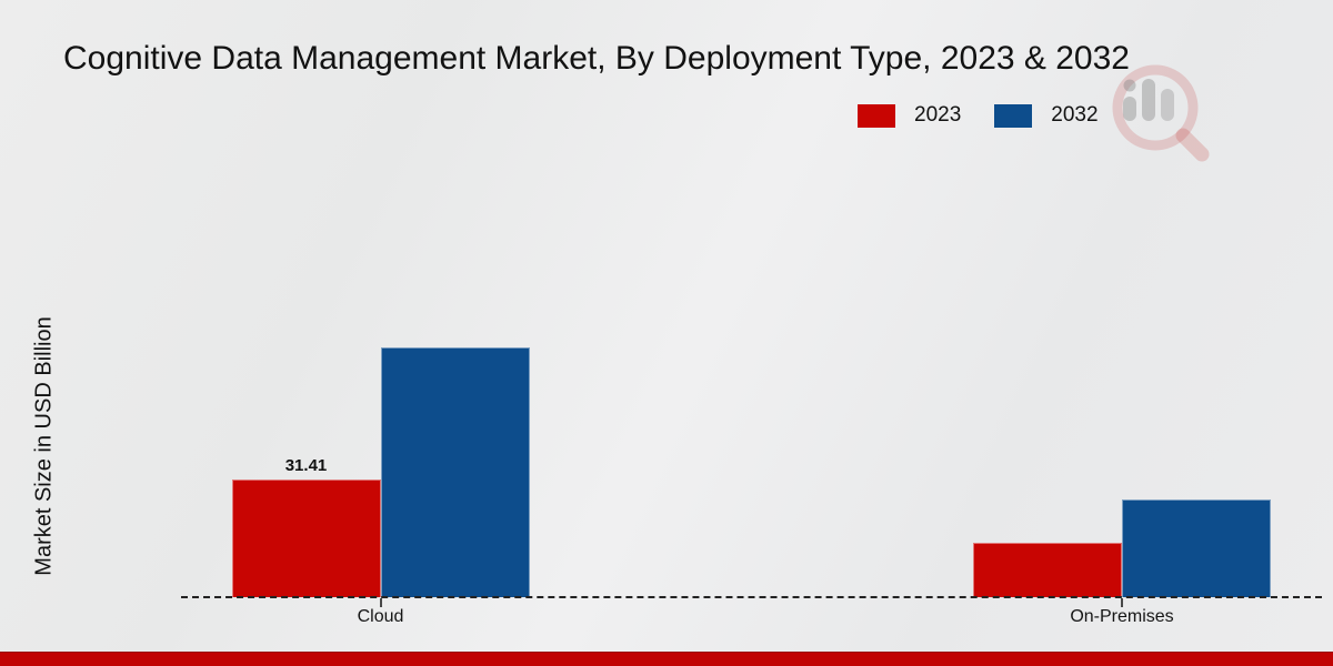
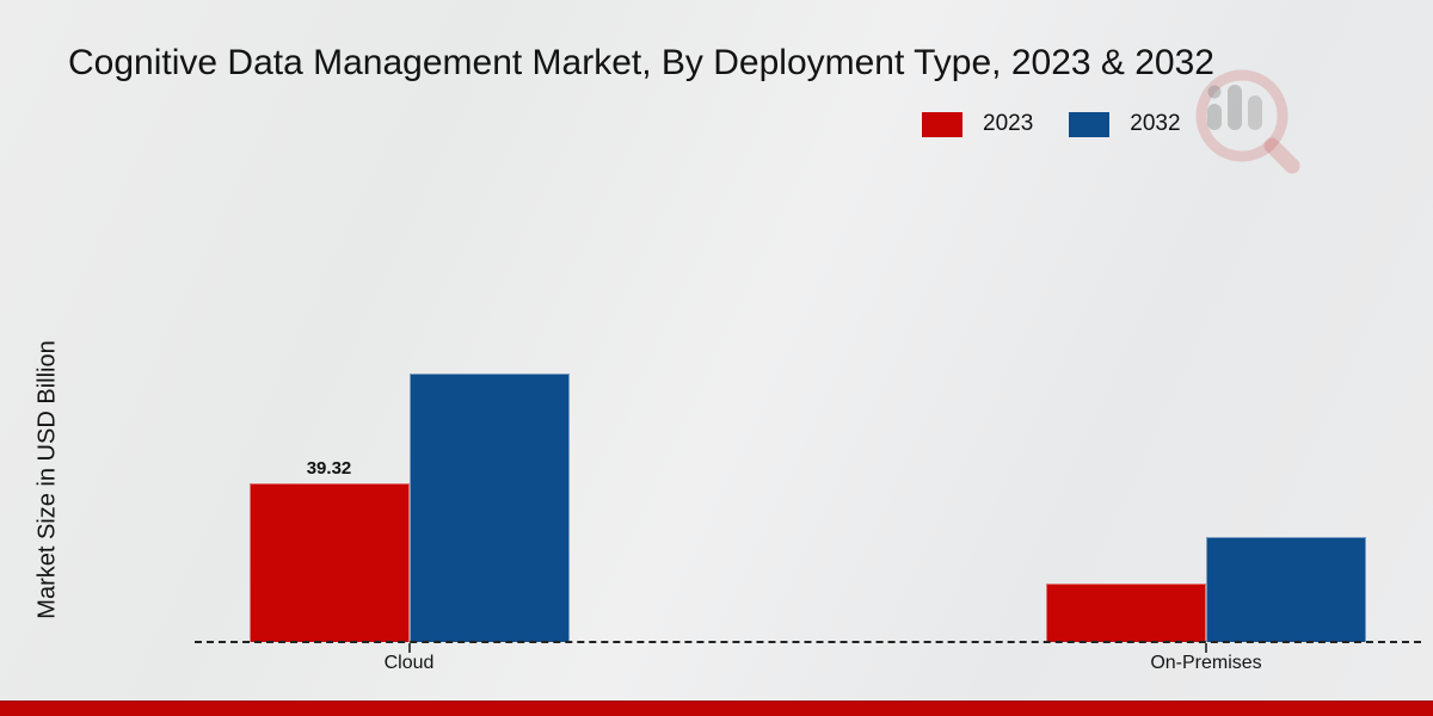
2023/Cloud: 31.41 -> 39.32
